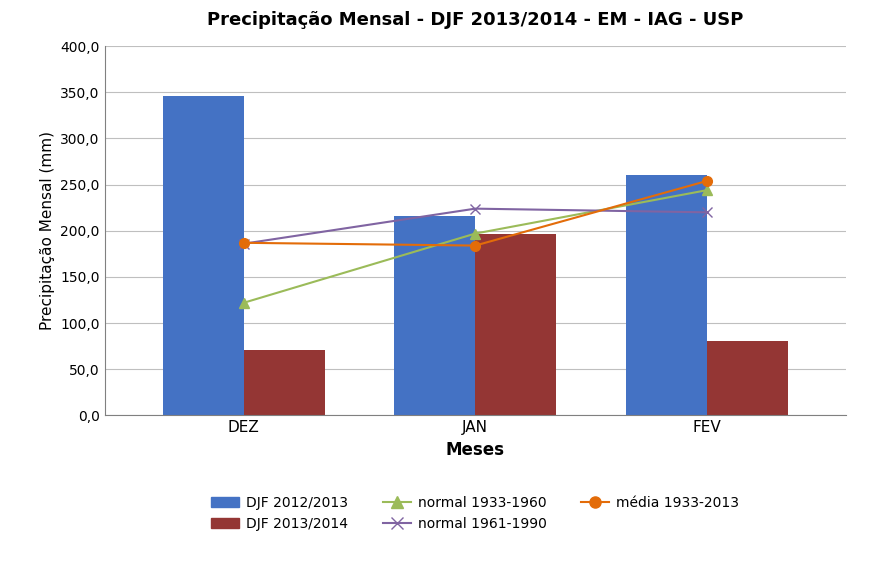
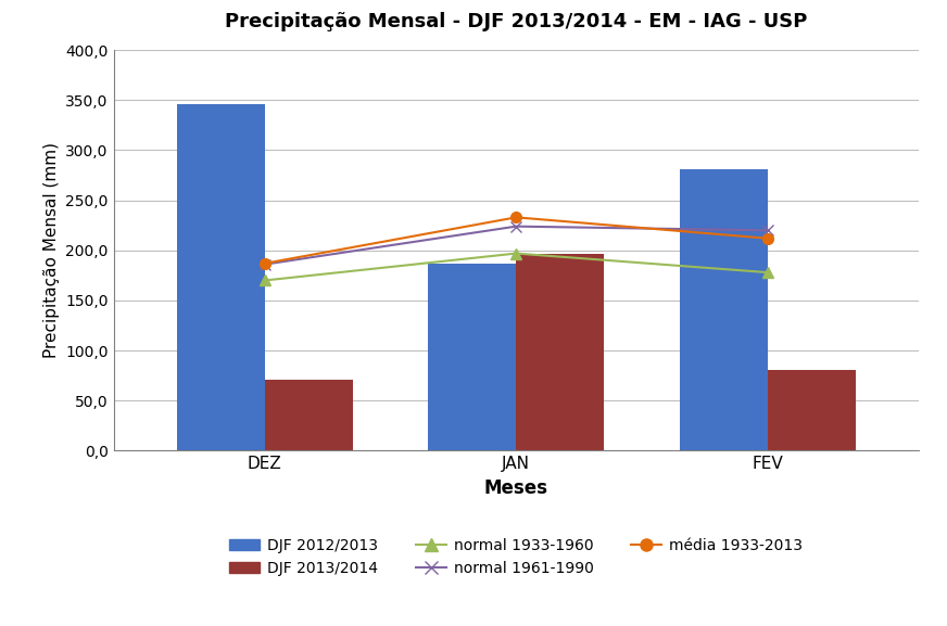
normal 1933-1960/DEZ: 122 -> 170
DJF 2012/2013/JAN: 216 -> 187
média 1933-2013/JAN: 184 -> 233
DJF 2012/2013/FEV: 260 -> 281
normal 1933-1960/FEV: 244 -> 178
média 1933-2013/FEV: 254 -> 212
